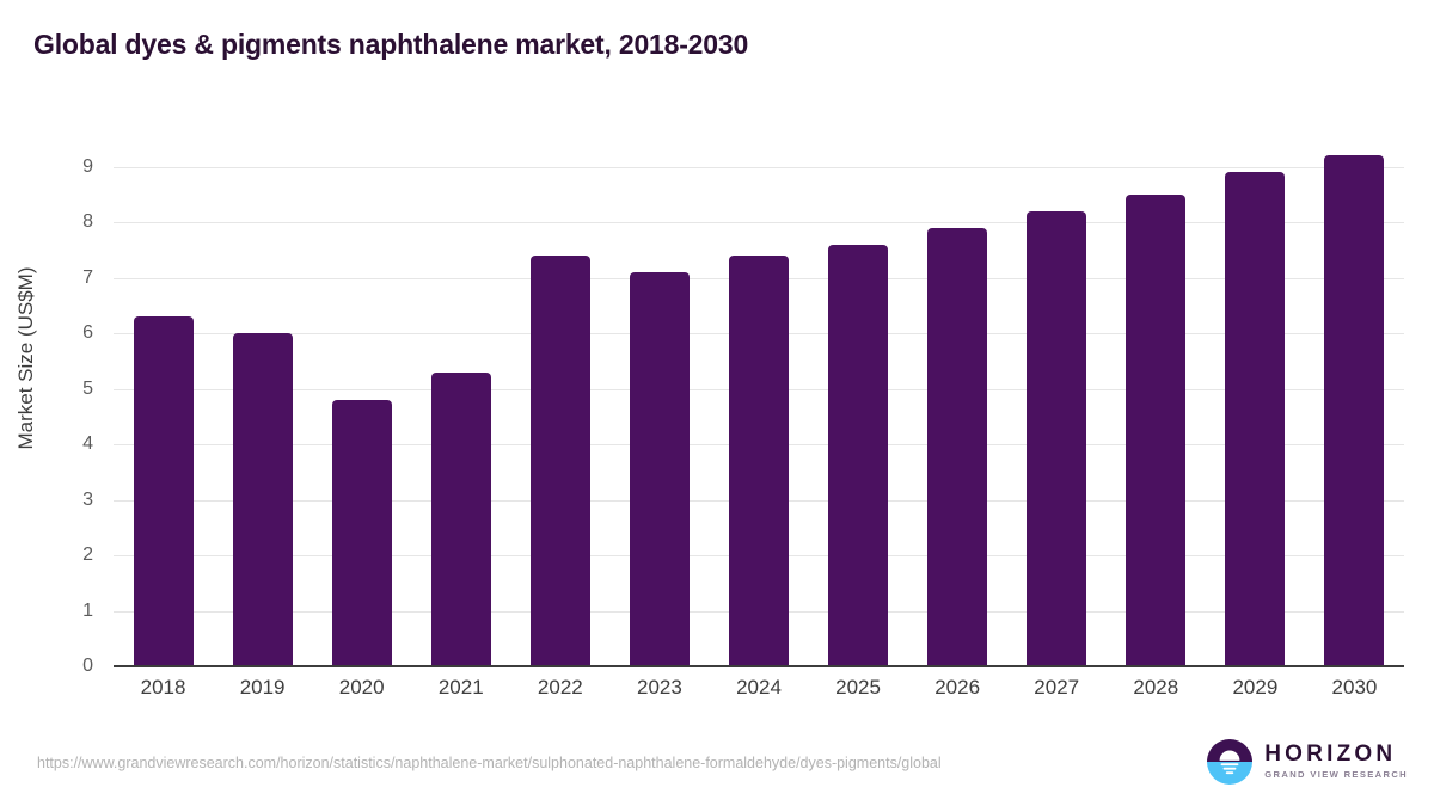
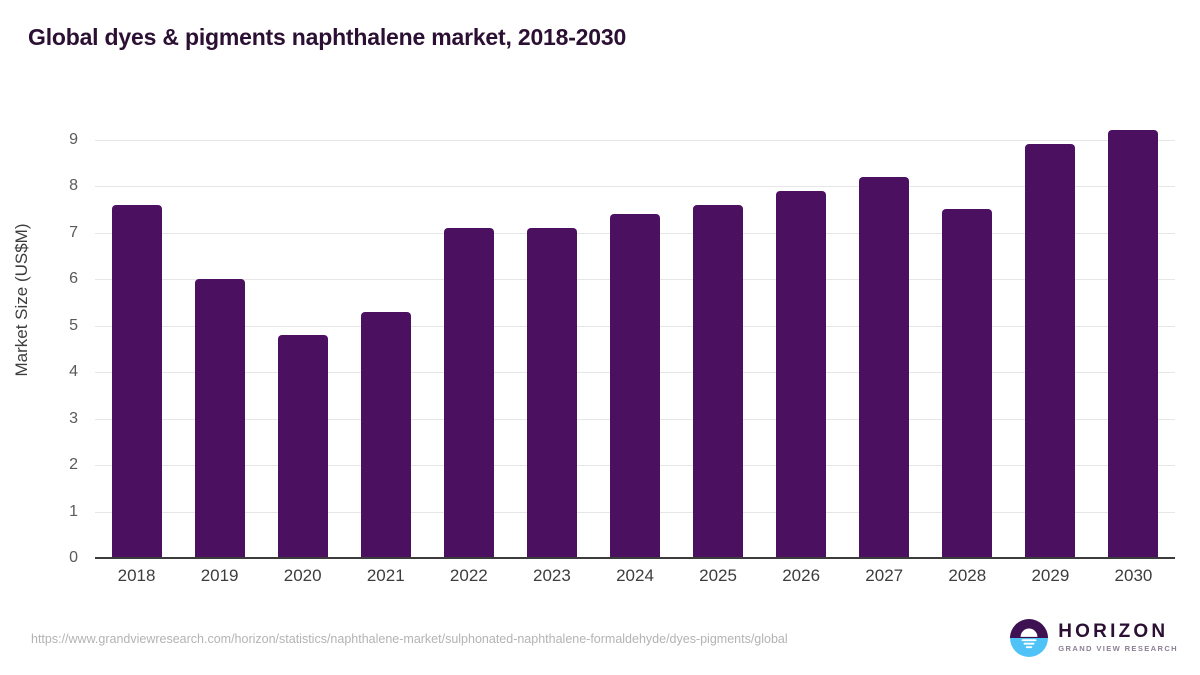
2018: 6.3 -> 7.6
2022: 7.4 -> 7.1
2028: 8.5 -> 7.5
